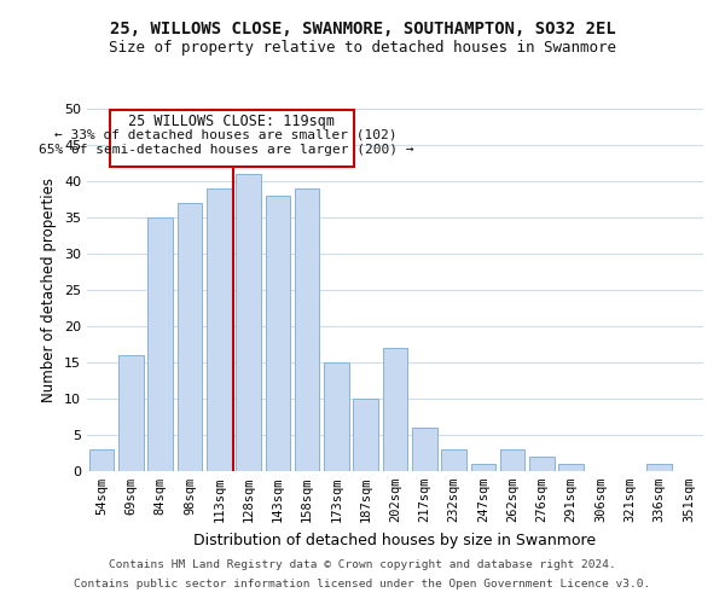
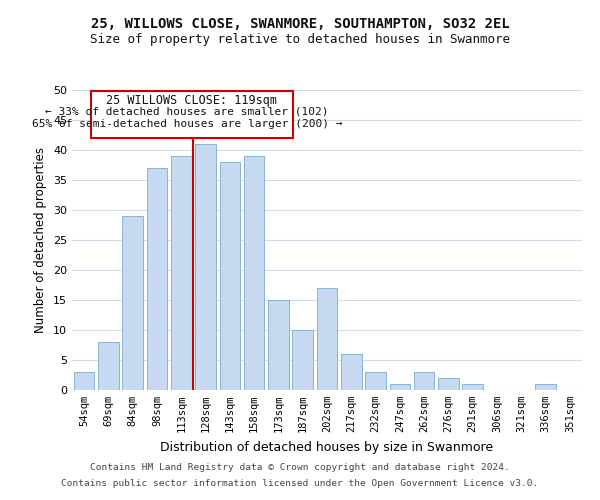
69sqm: 16 -> 8
84sqm: 35 -> 29
